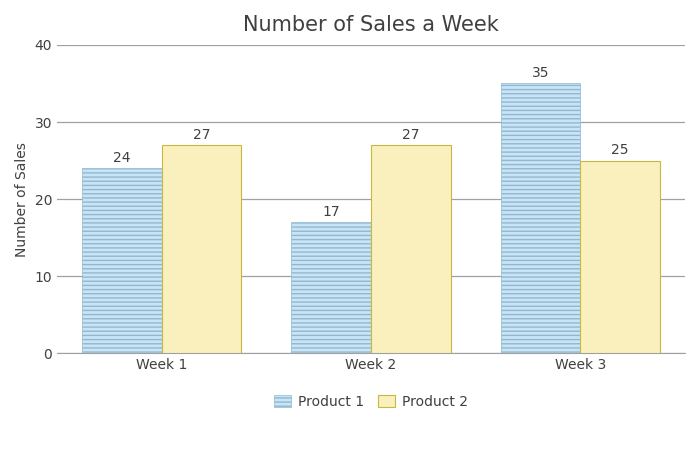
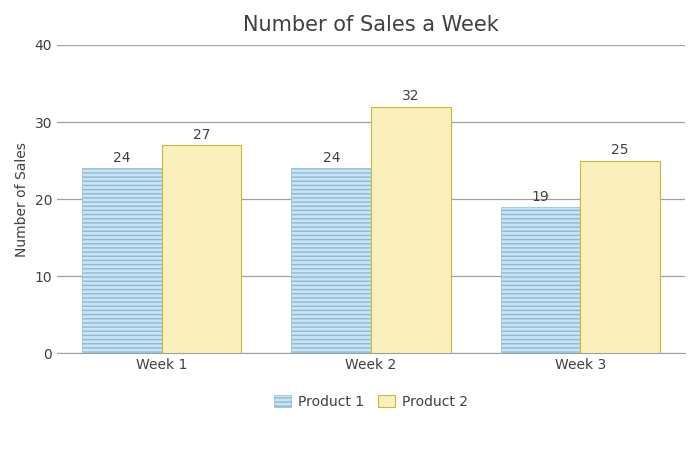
Product 1/Week 2: 17 -> 24
Product 2/Week 2: 27 -> 32
Product 1/Week 3: 35 -> 19
